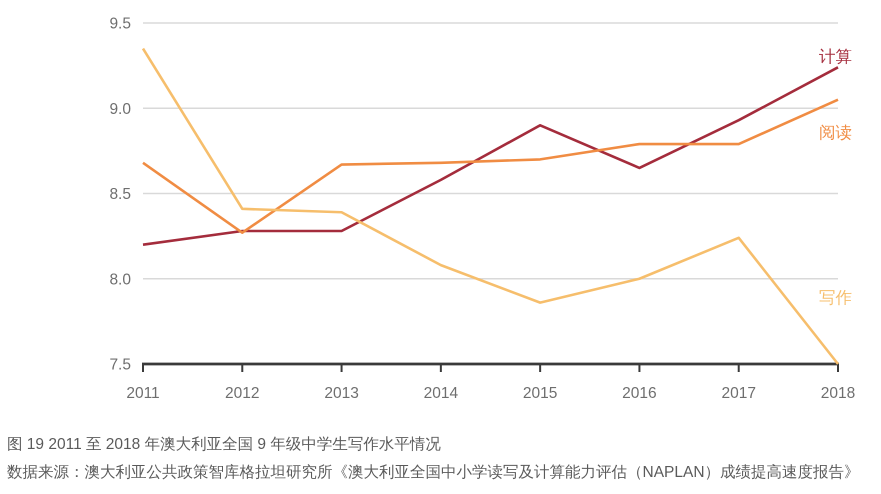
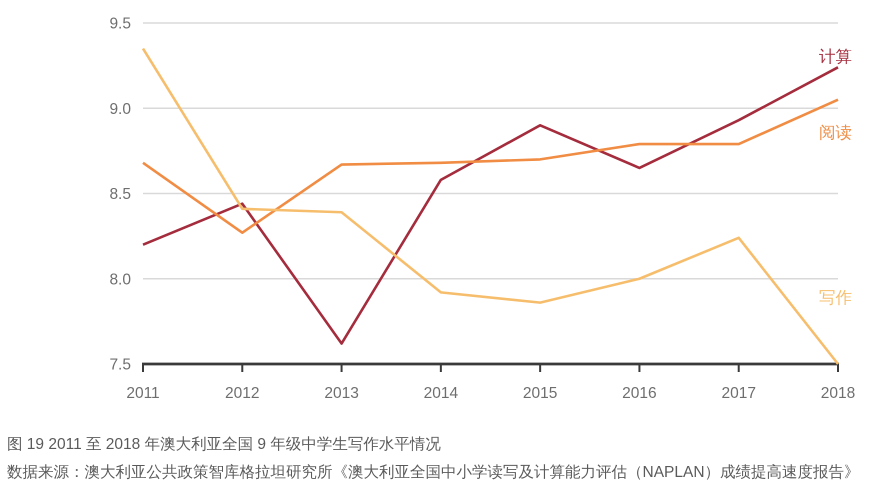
计算/2012: 8.28 -> 8.44
计算/2013: 8.28 -> 7.62
写作/2014: 8.08 -> 7.92
